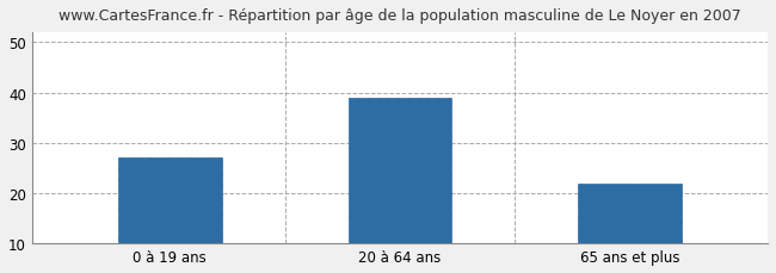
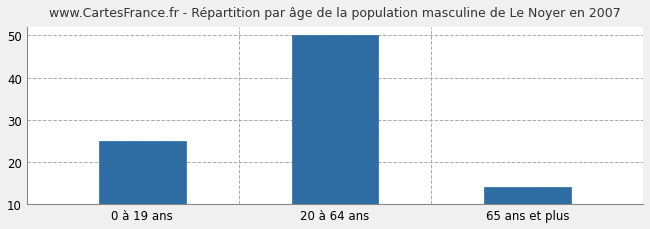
0 à 19 ans: 27 -> 25
20 à 64 ans: 39 -> 50
65 ans et plus: 22 -> 14
